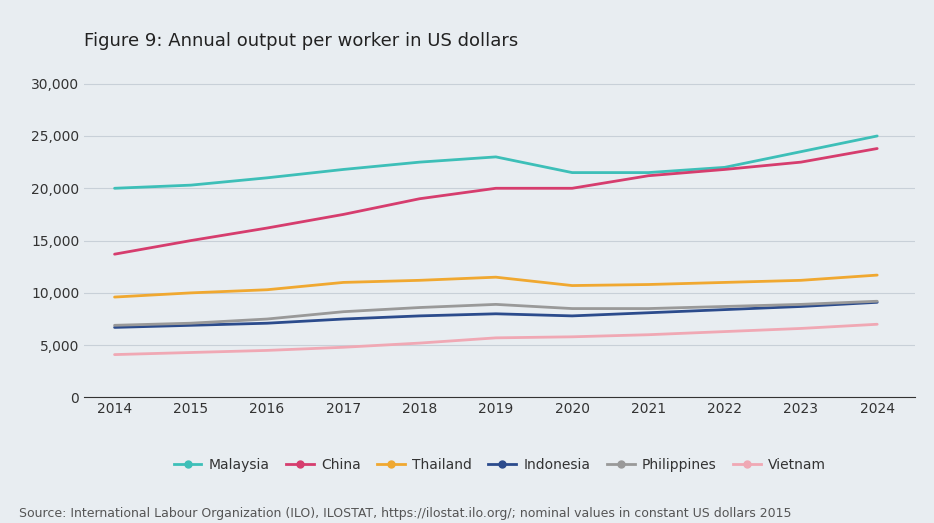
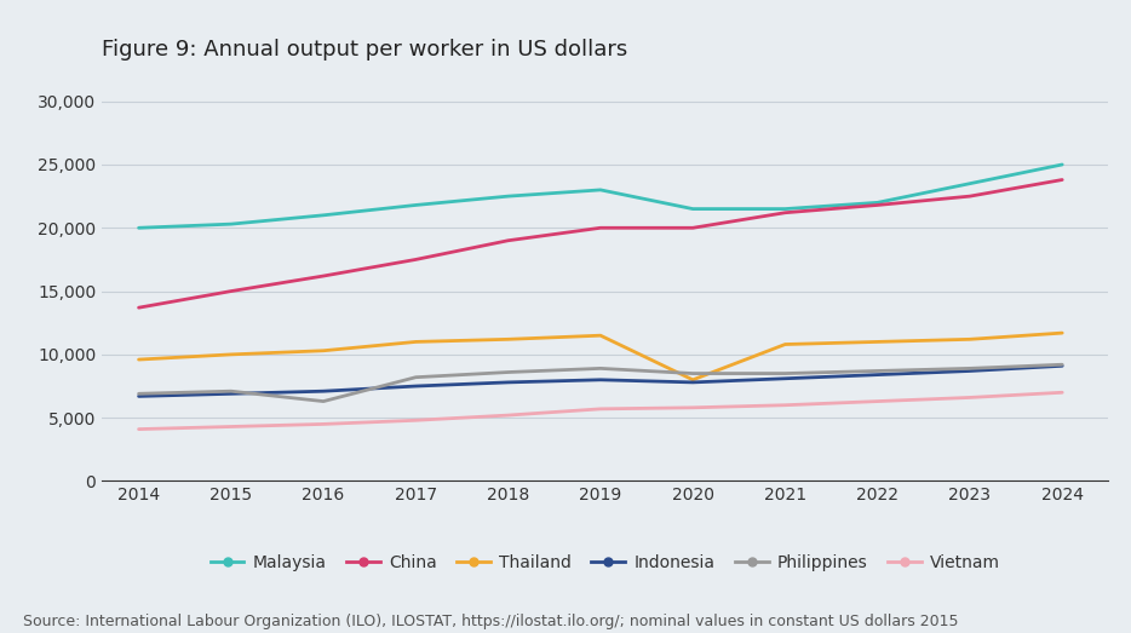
Philippines/2016: 7,500 -> 6,300
Thailand/2020: 10,700 -> 8,000
